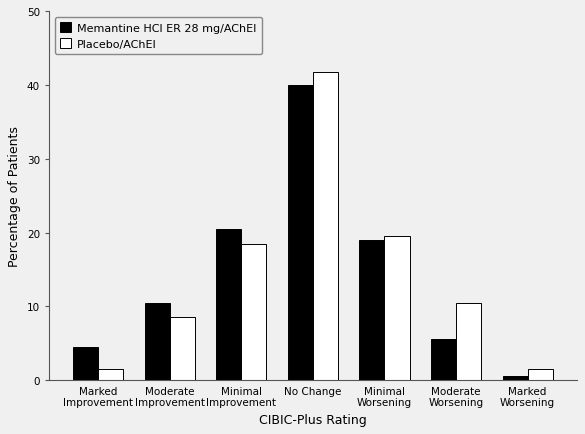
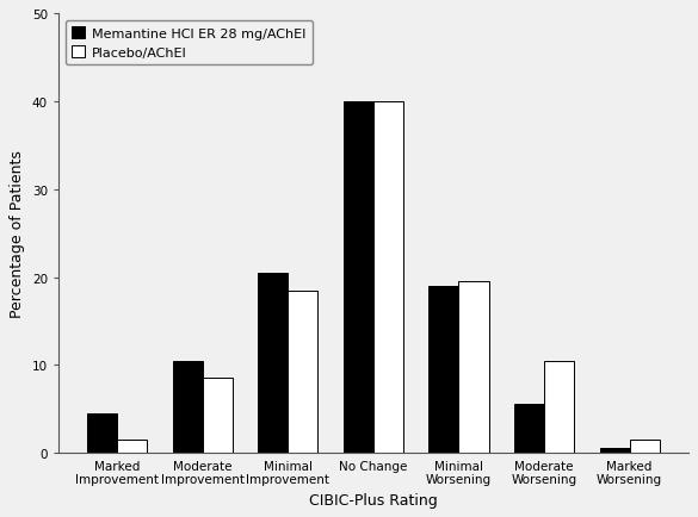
Placebo/AChEI/No Change: 41.8 -> 40.0
